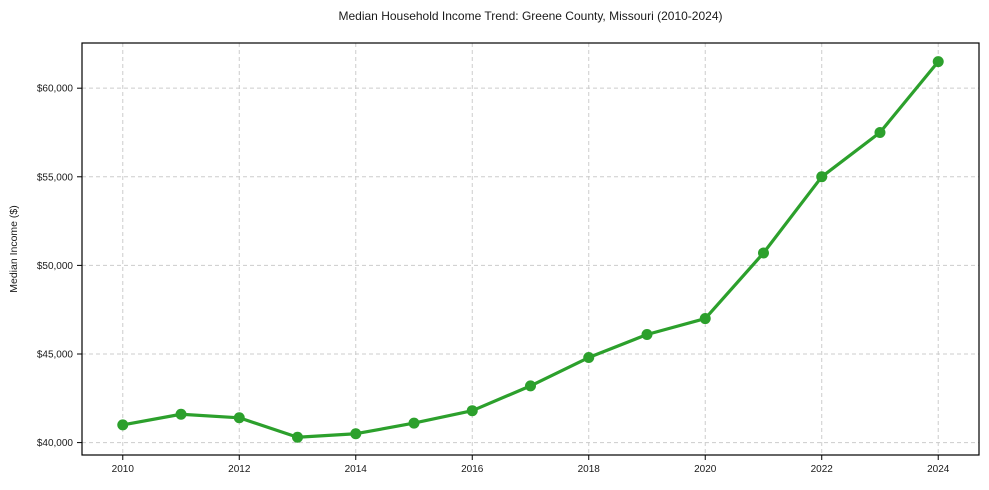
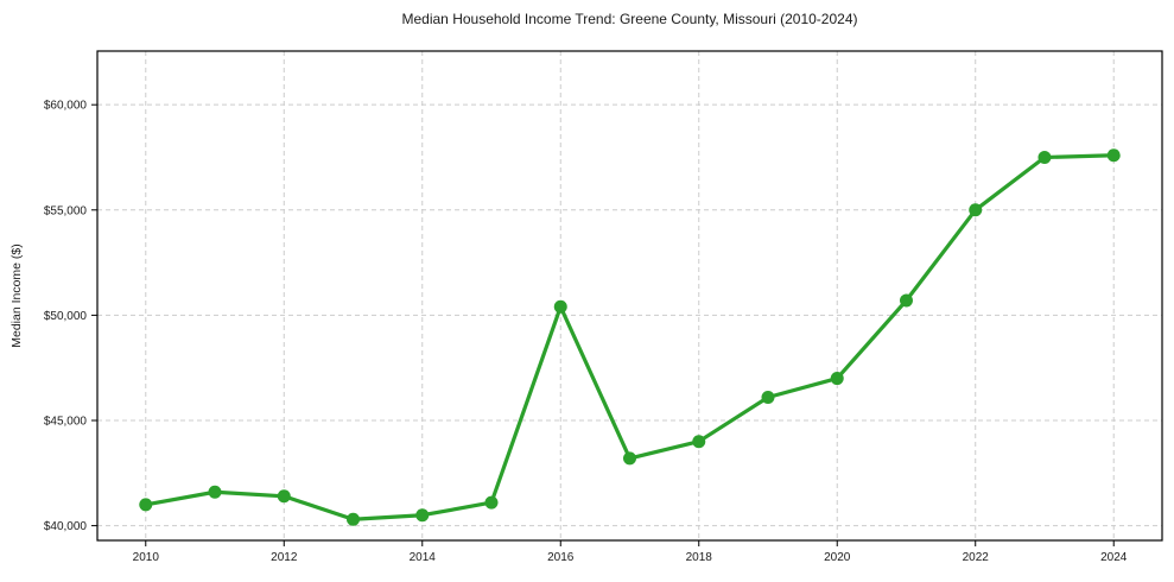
2016: $41800 -> $50400
2018: $44800 -> $44000
2024: $61500 -> $57600
